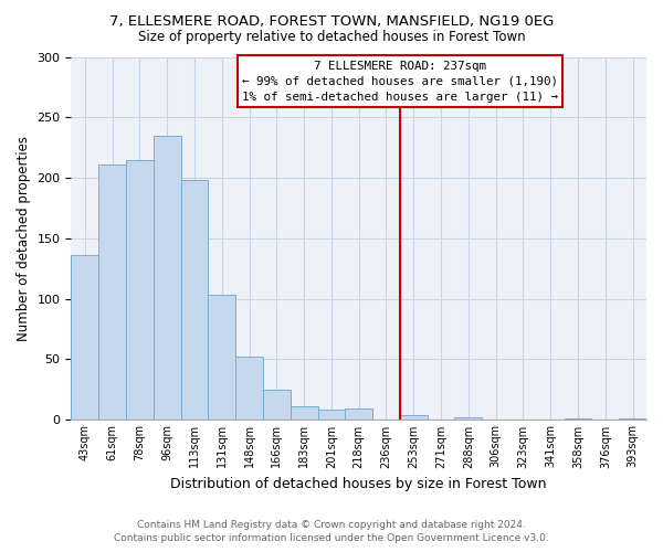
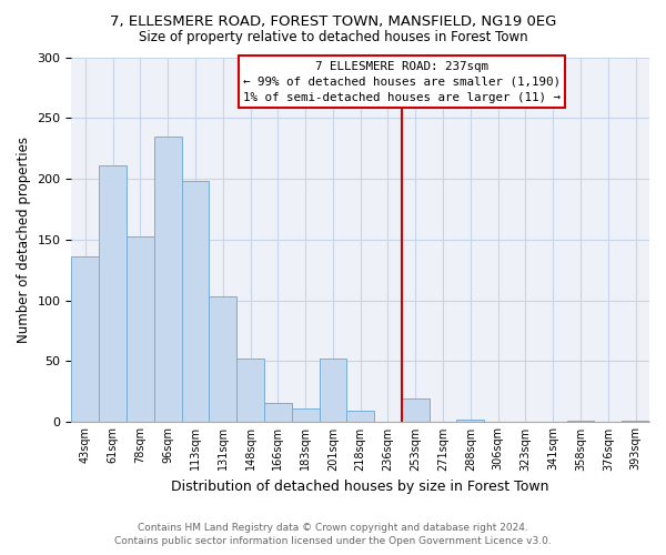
78sqm: 215 -> 153
166sqm: 25 -> 16
201sqm: 8 -> 52
253sqm: 4 -> 19
